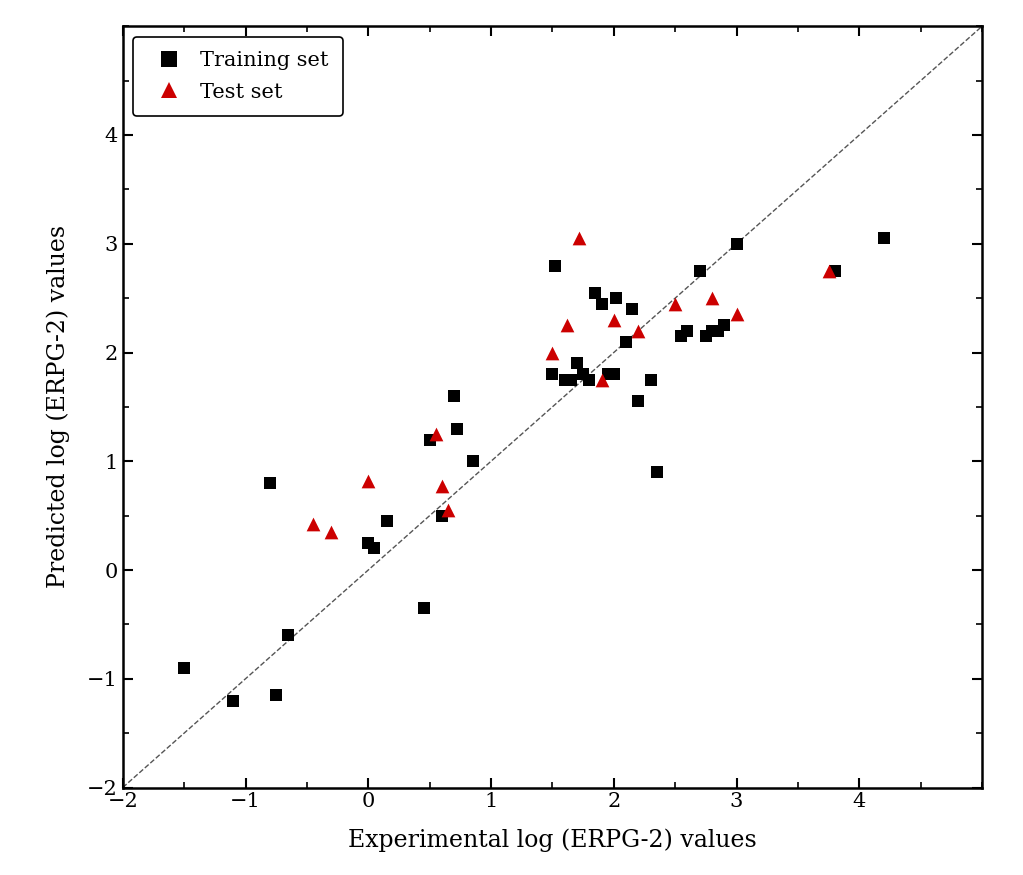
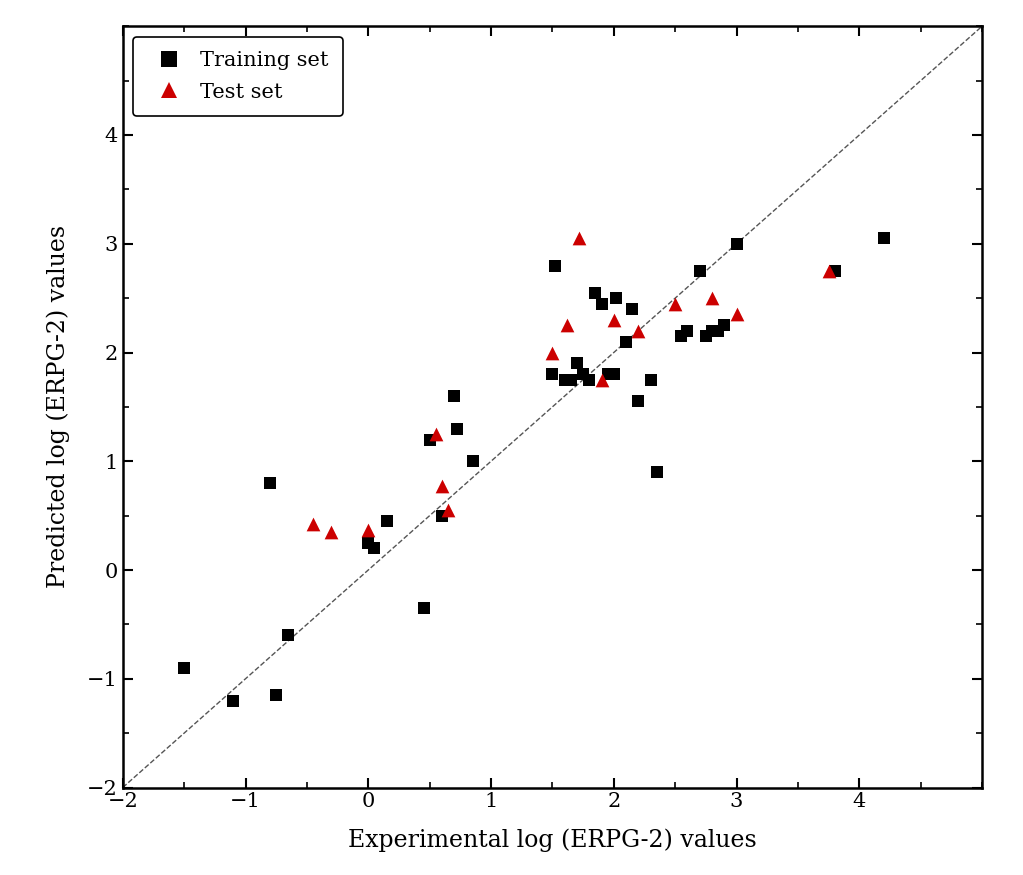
Test set/0: 0.82 -> 0.37
